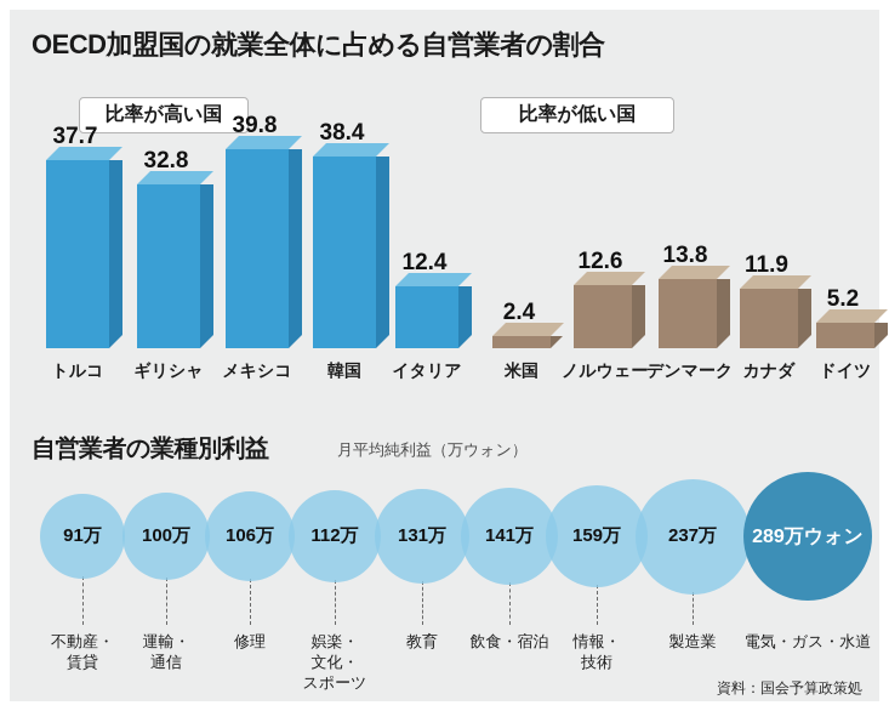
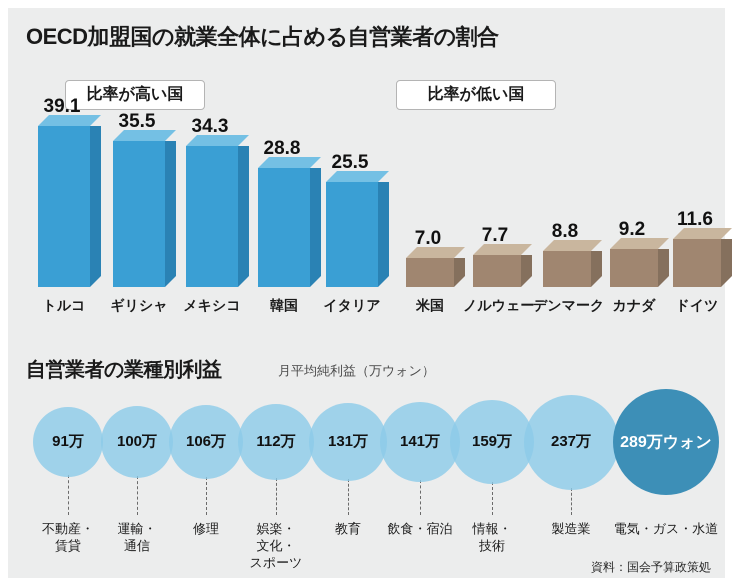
比率が高い国/トルコ: 37.7 -> 39.1
比率が高い国/ギリシャ: 32.8 -> 35.5
比率が高い国/メキシコ: 39.8 -> 34.3
比率が高い国/韓国: 38.4 -> 28.8
比率が高い国/イタリア: 12.4 -> 25.5
比率が低い国/米国: 2.4 -> 7.0
比率が低い国/ノルウェー: 12.6 -> 7.7
比率が低い国/デンマーク: 13.8 -> 8.8
比率が低い国/カナダ: 11.9 -> 9.2
比率が低い国/ドイツ: 5.2 -> 11.6
